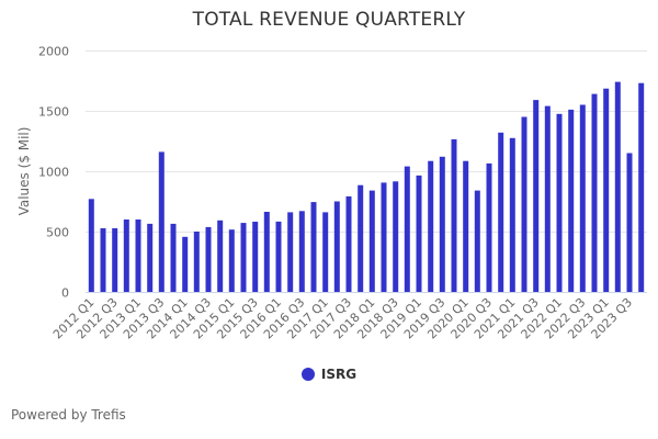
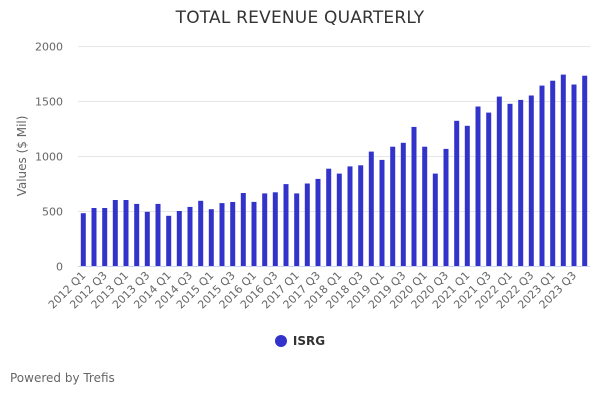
2012 Q1: 770 -> 480
2013 Q3: 1160 -> 490
2021 Q3: 1590 -> 1400
2023 Q3: 1150 -> 1650
